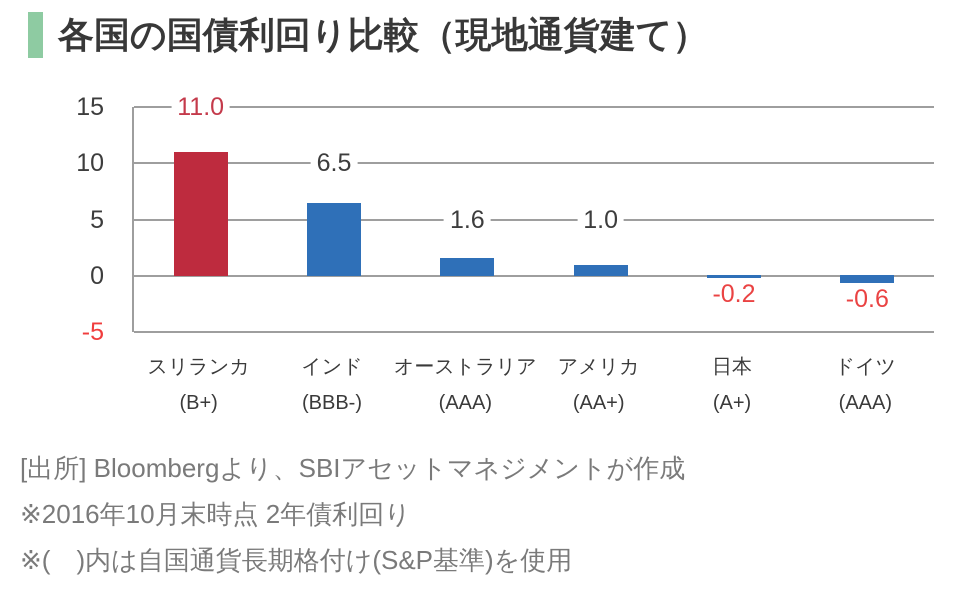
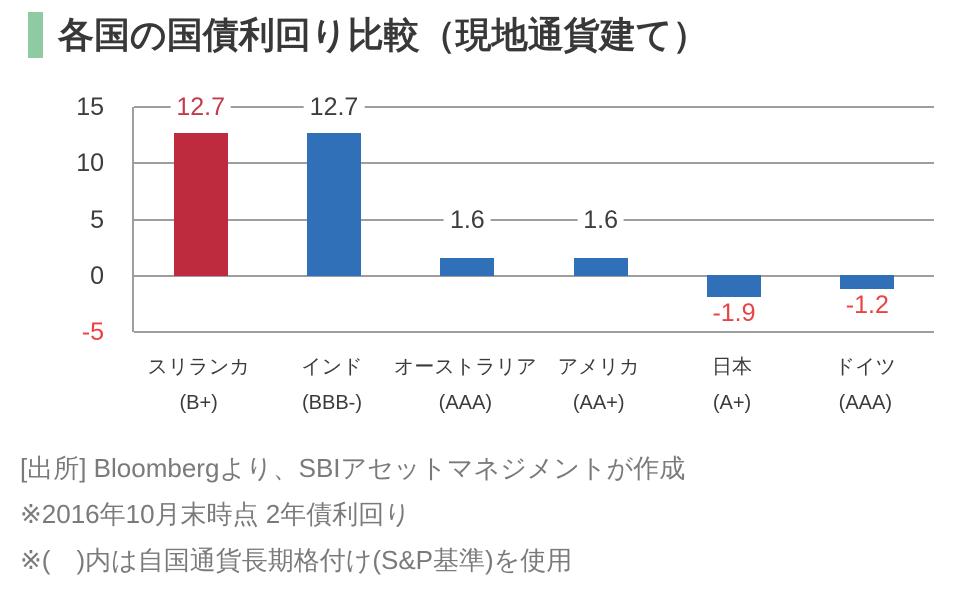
スリランカ: 11.0 -> 12.7
インド: 6.5 -> 12.7
アメリカ: 1.0 -> 1.6
日本: -0.2 -> -1.9
ドイツ: -0.6 -> -1.2
